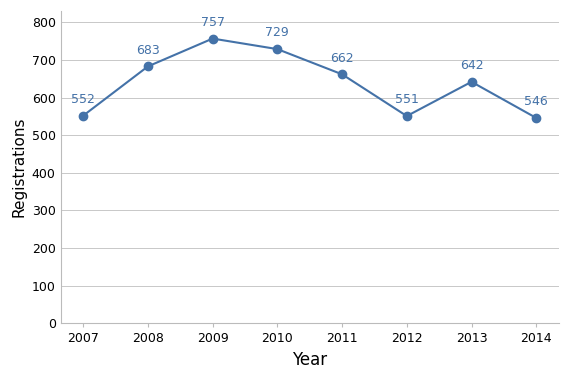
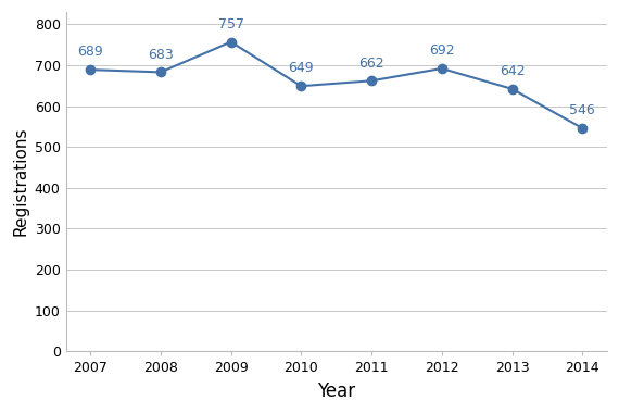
2007: 552 -> 689
2010: 729 -> 649
2012: 551 -> 692
